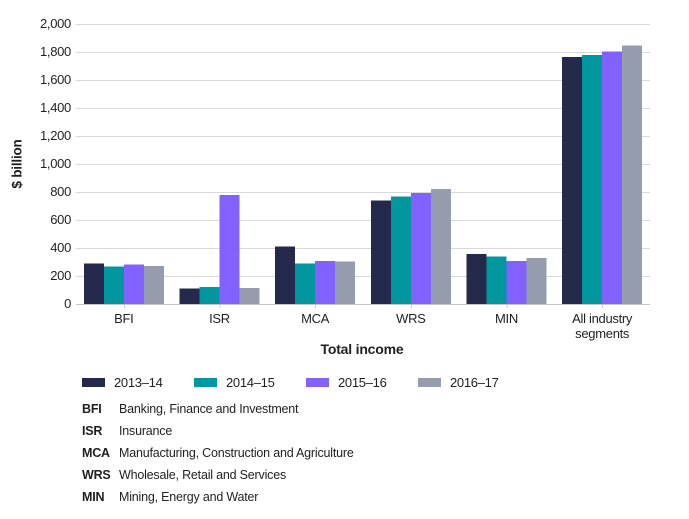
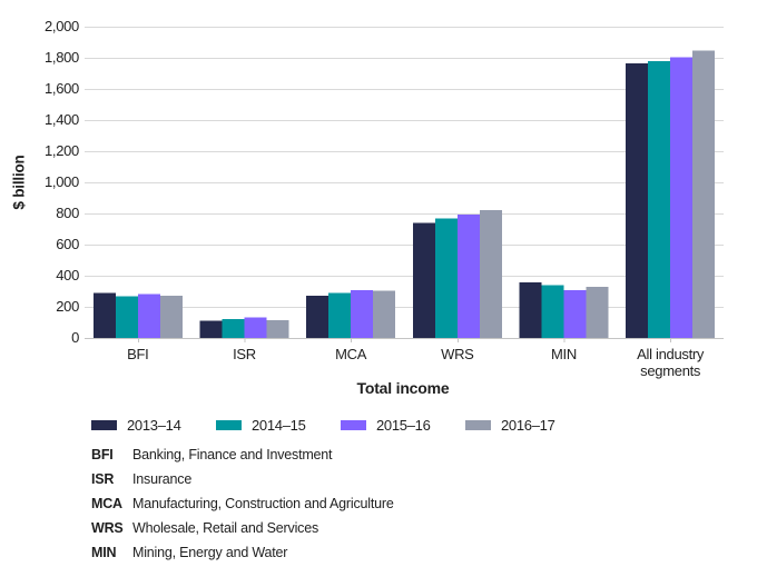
2015–16/ISR: 780 -> 130
2013–14/MCA: 410 -> 270
